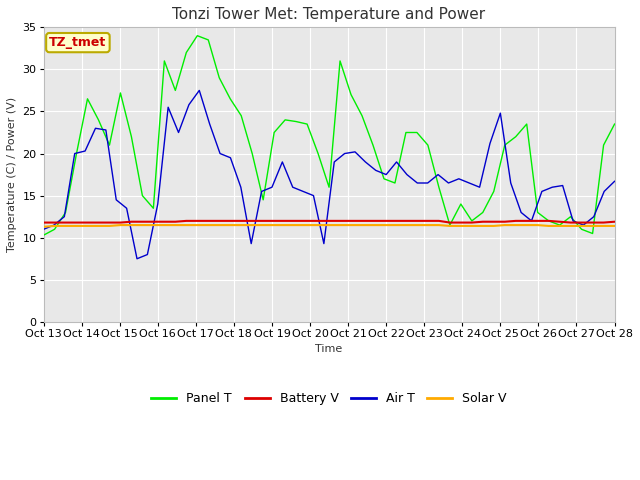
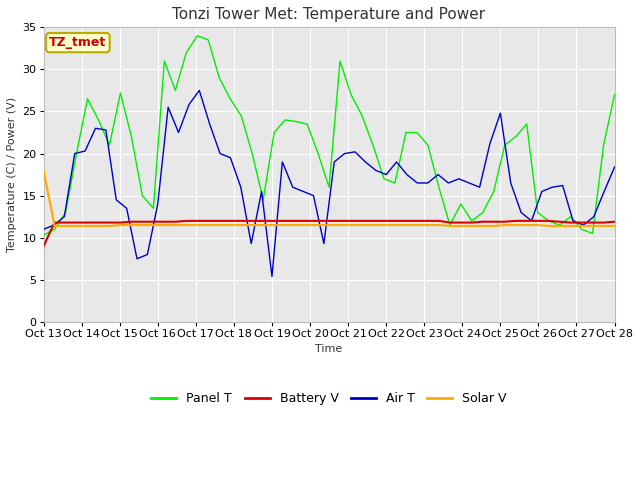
Battery V/Oct 13: 11.8 -> 9.0
Solar V/Oct 13: 11.3 -> 18.0
Air T/Oct 19: 16.0 -> 5.4
Panel T/Oct 28: 23.5 -> 27.0
Air T/Oct 28: 16.7 -> 18.4
